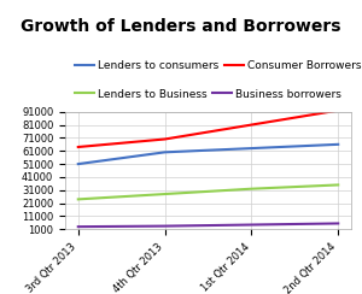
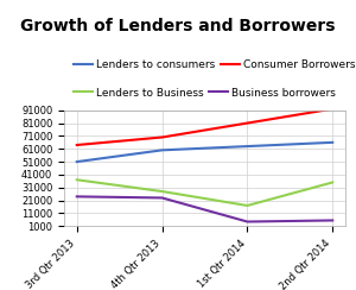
Lenders to Business/3rd Qtr 2013: 24000 -> 37000
Business borrowers/3rd Qtr 2013: 3000 -> 24000
Business borrowers/4th Qtr 2013: 4000 -> 23000
Lenders to Business/1st Qtr 2014: 32000 -> 17000
